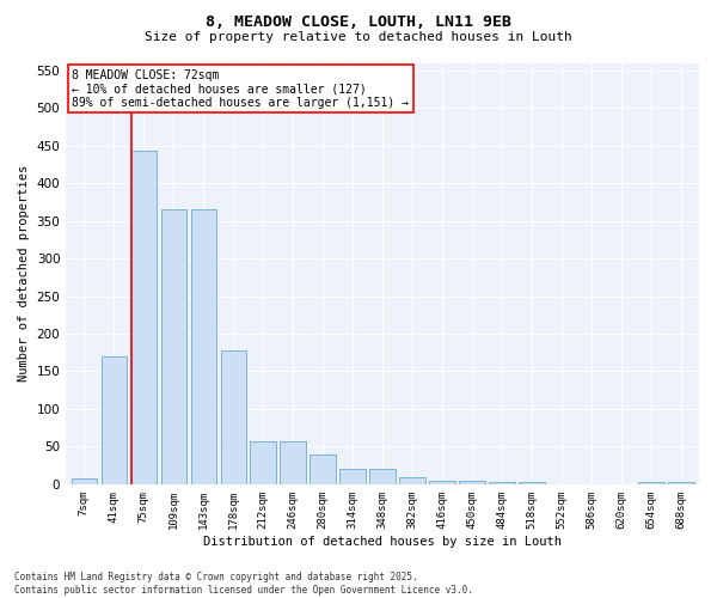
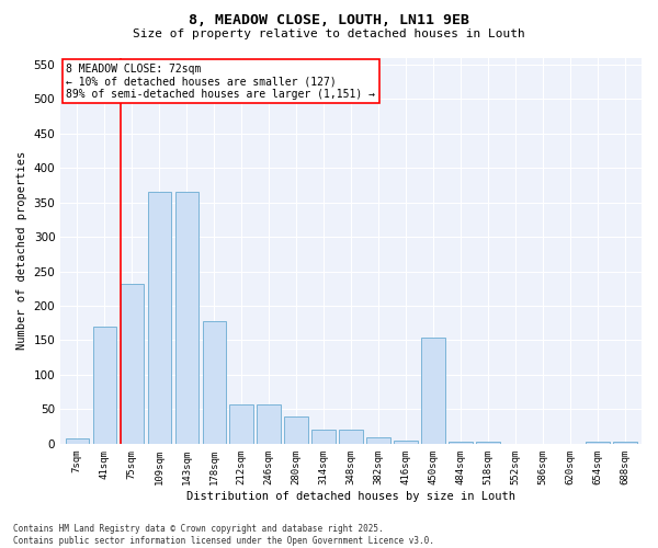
75sqm: 443 -> 232
450sqm: 5 -> 154
